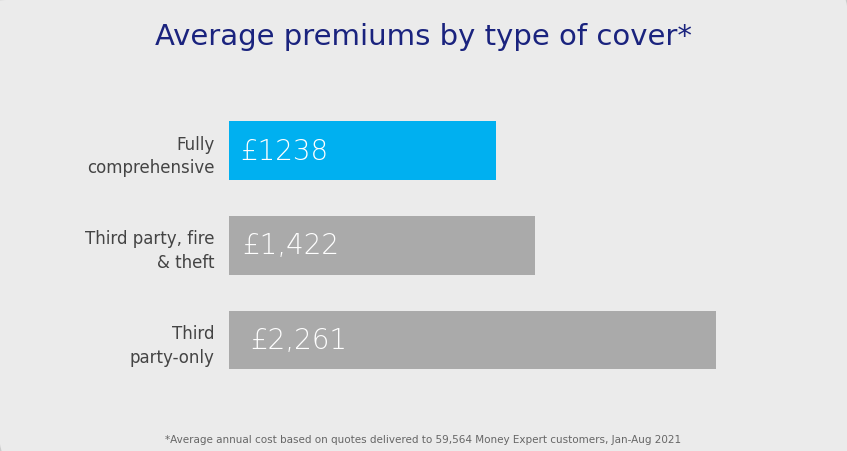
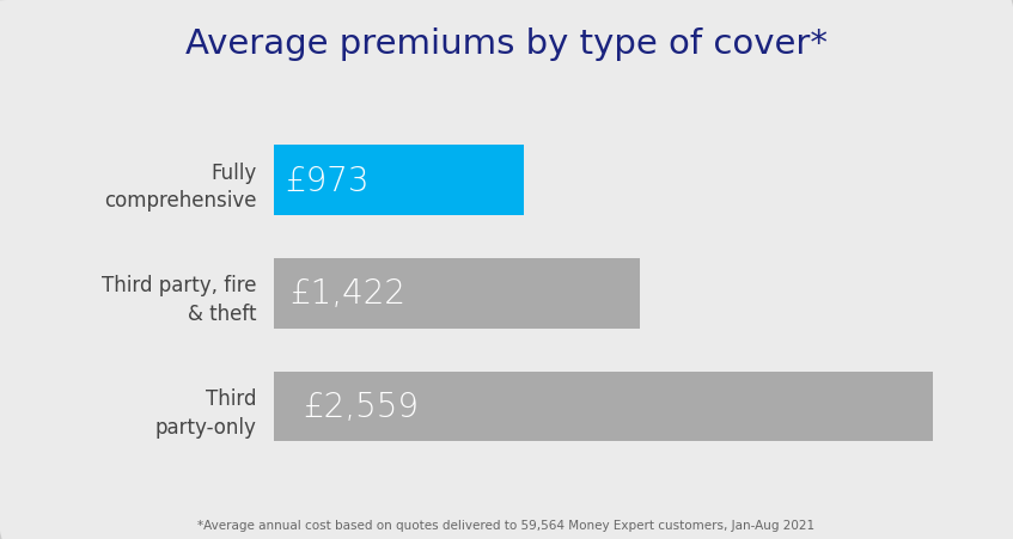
Fully comprehensive: £1238 -> £973
Third party-only: £2,261 -> £2,559
